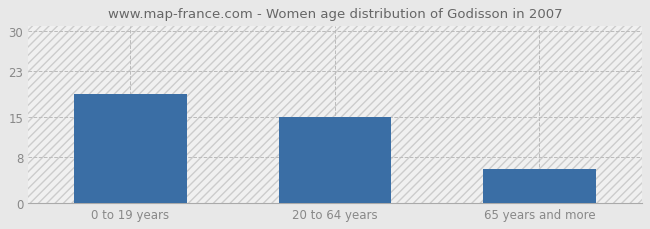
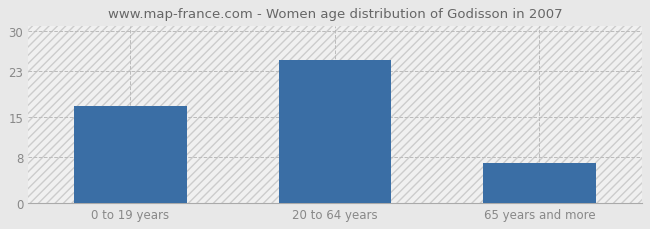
0 to 19 years: 19 -> 17
20 to 64 years: 15 -> 25
65 years and more: 6 -> 7
